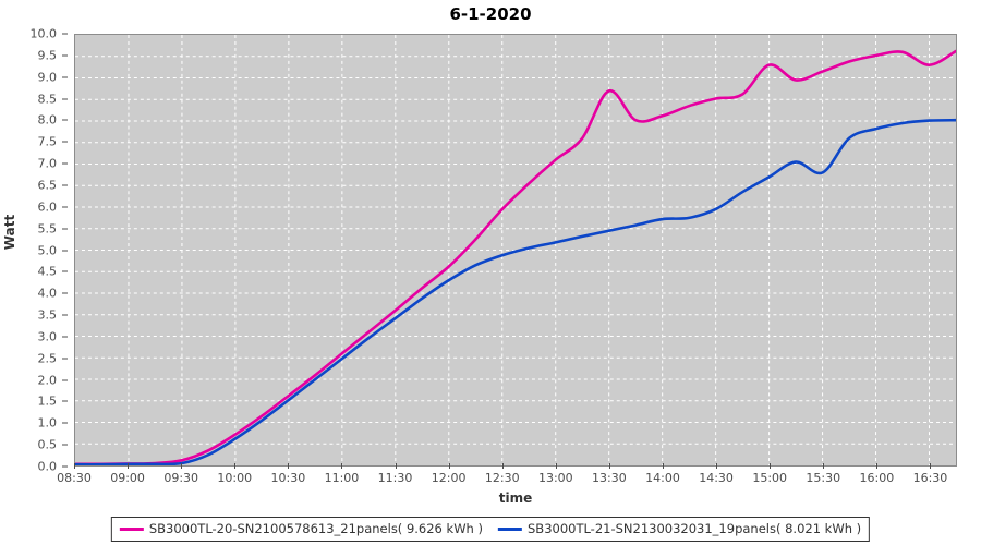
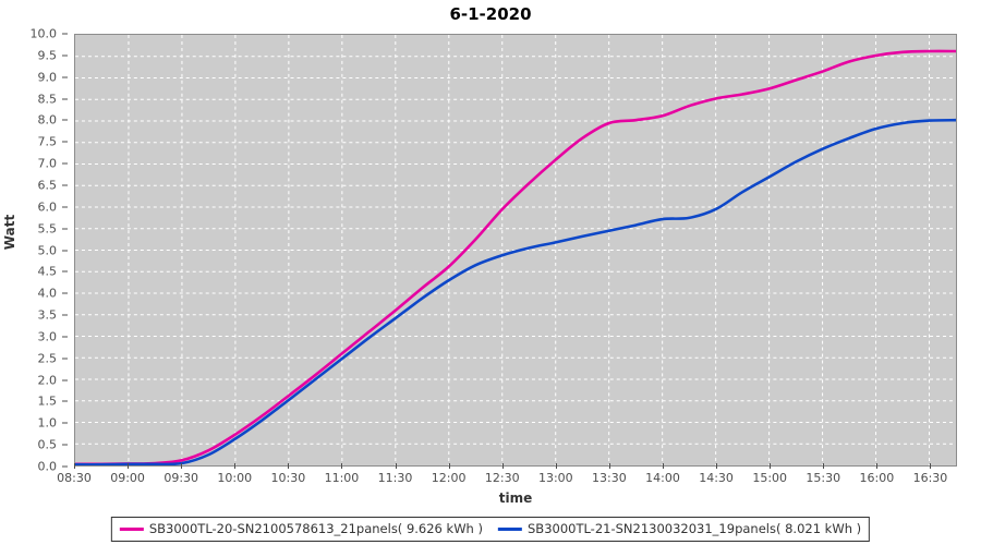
SB3000TL-20-SN2100578613_21panels( 9.626 kWh )/13:30: 8.7 -> 8.0
SB3000TL-20-SN2100578613_21panels( 9.626 kWh )/15:00: 9.3 -> 8.8
SB3000TL-21-SN2130032031_19panels( 8.021 kWh )/15:30: 6.8 -> 7.3
SB3000TL-20-SN2100578613_21panels( 9.626 kWh )/16:30: 9.3 -> 9.6
